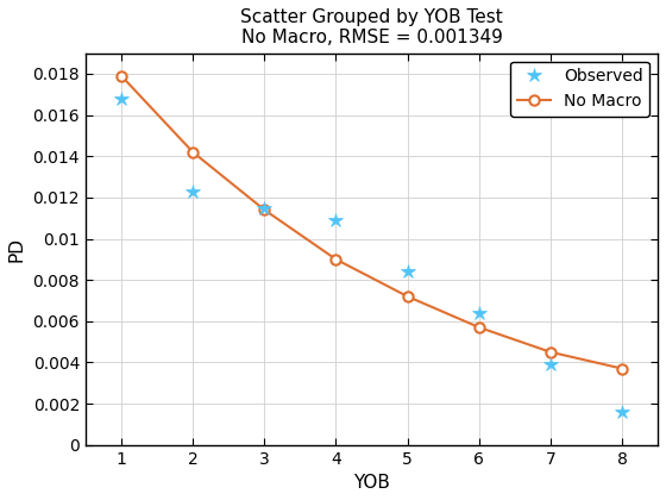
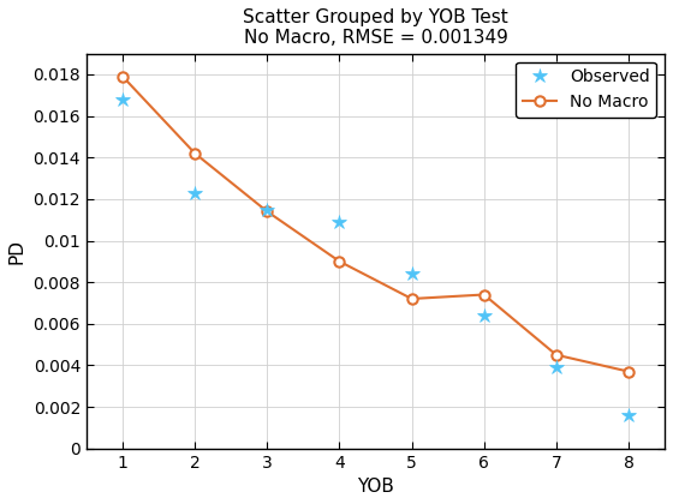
No Macro/6: 0.0057 -> 0.0074
